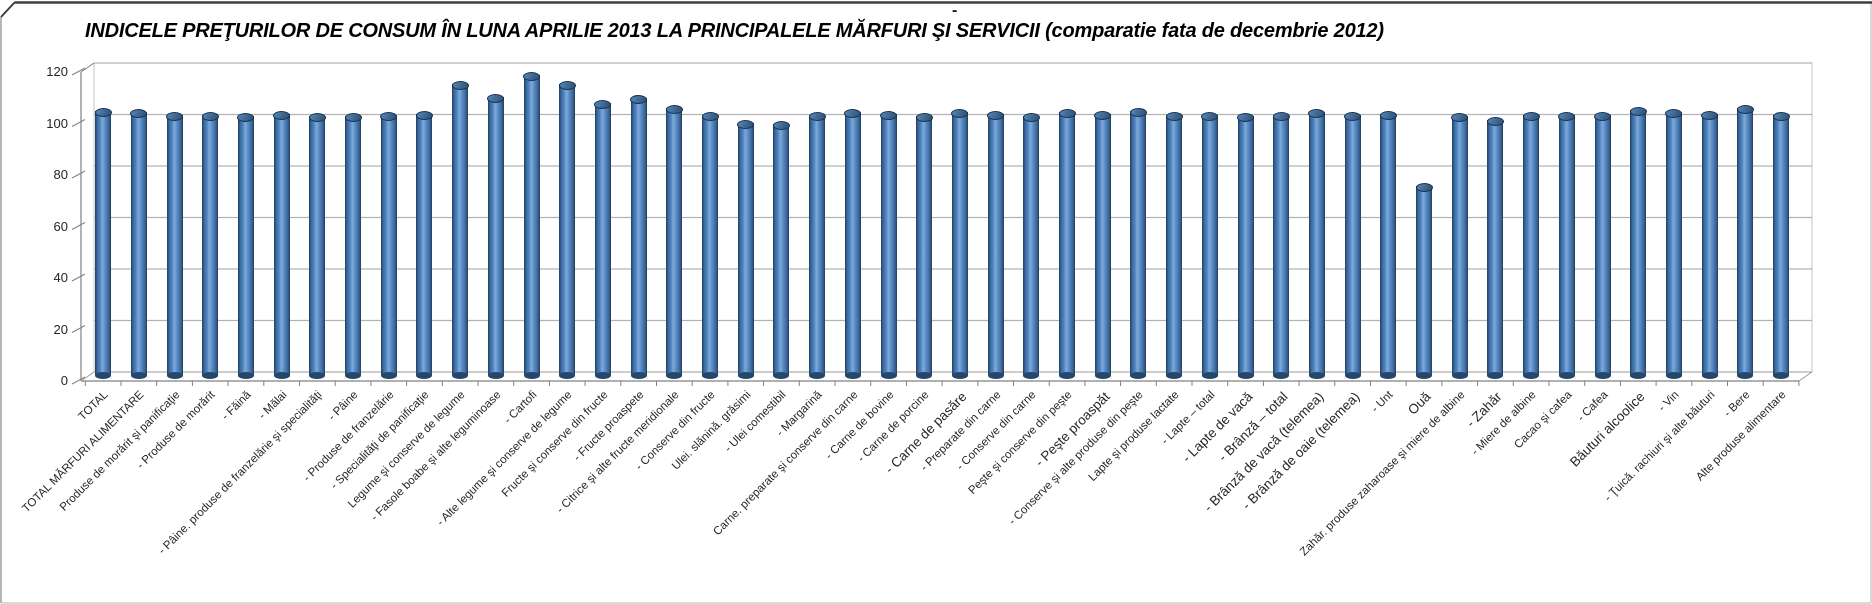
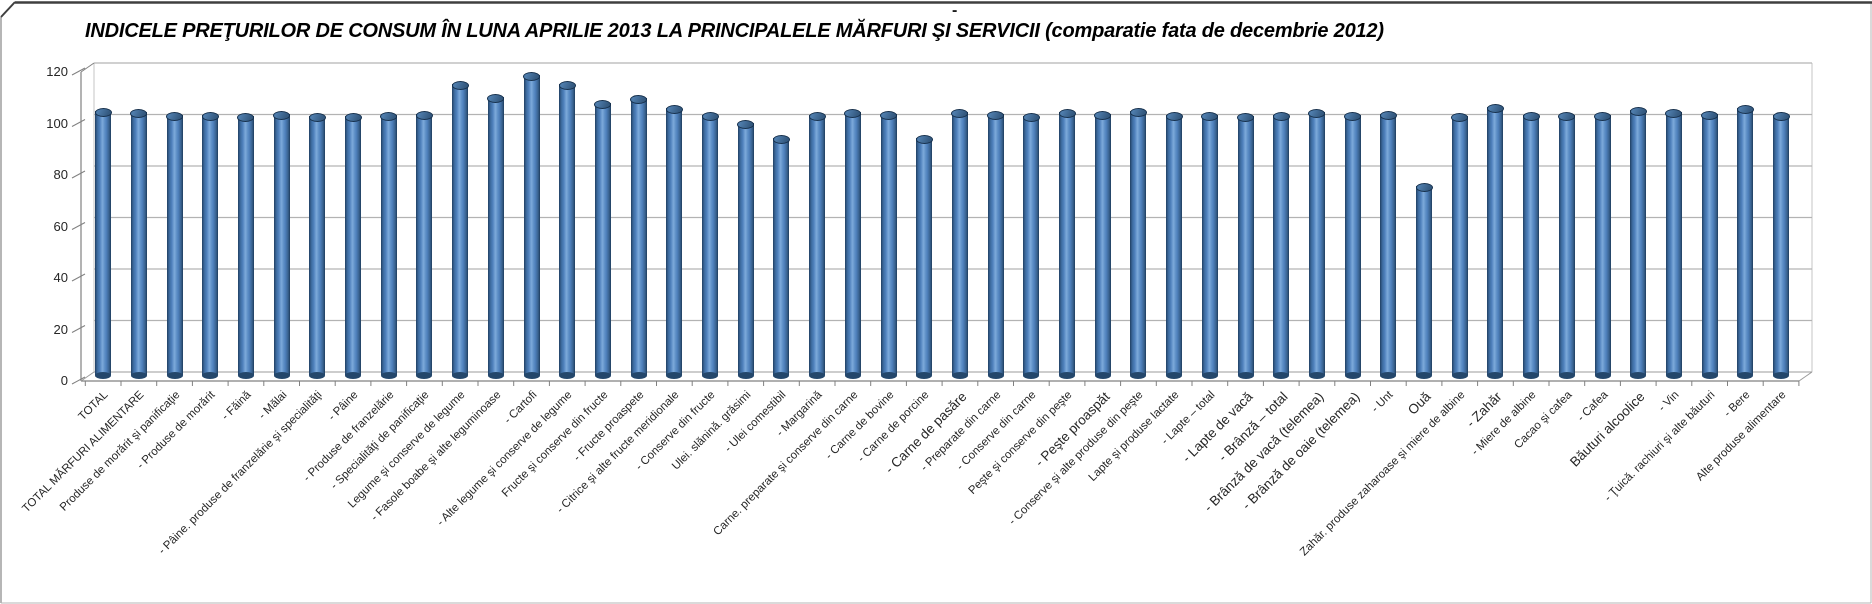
- Ulei comestibil: 98 -> 92
- Carne de porcine: 100 -> 92
- Zahăr: 99 -> 104
